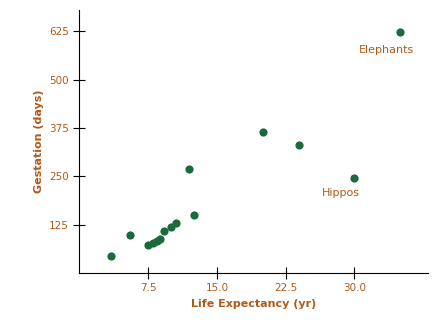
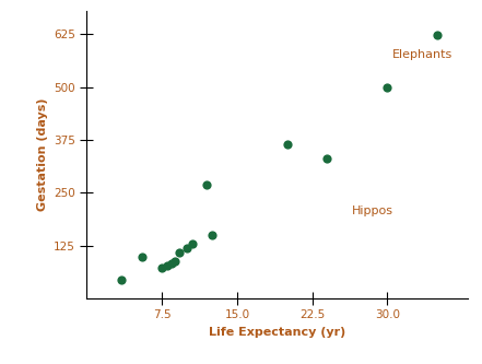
30.0: 245 -> 500
